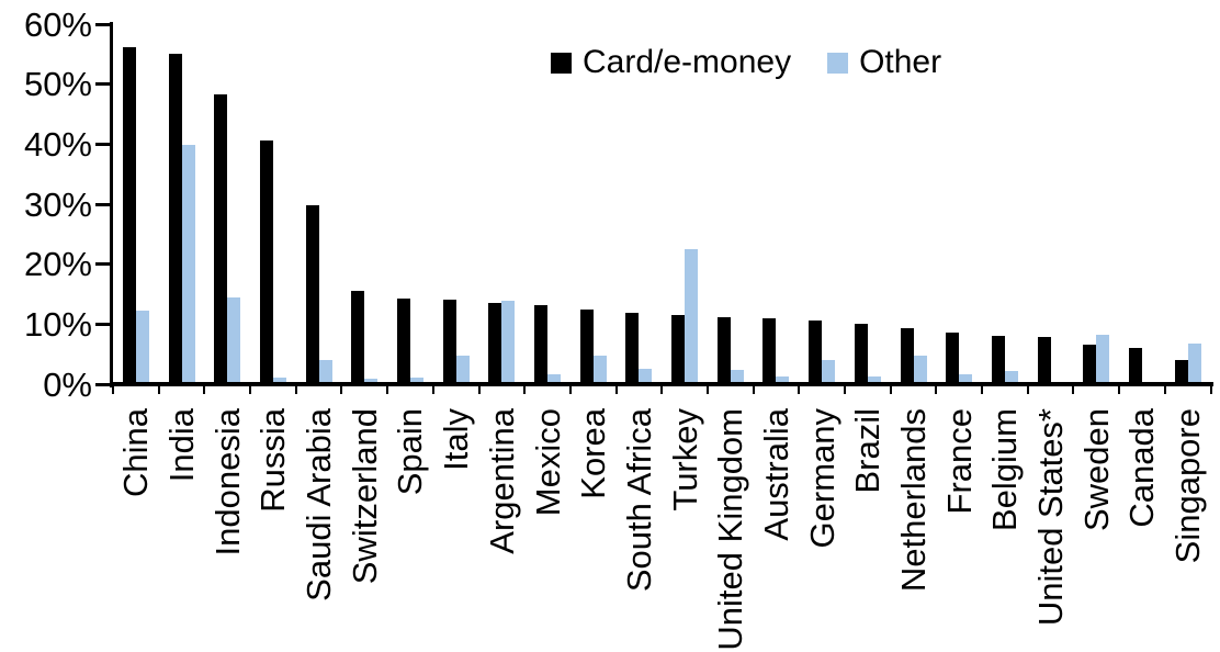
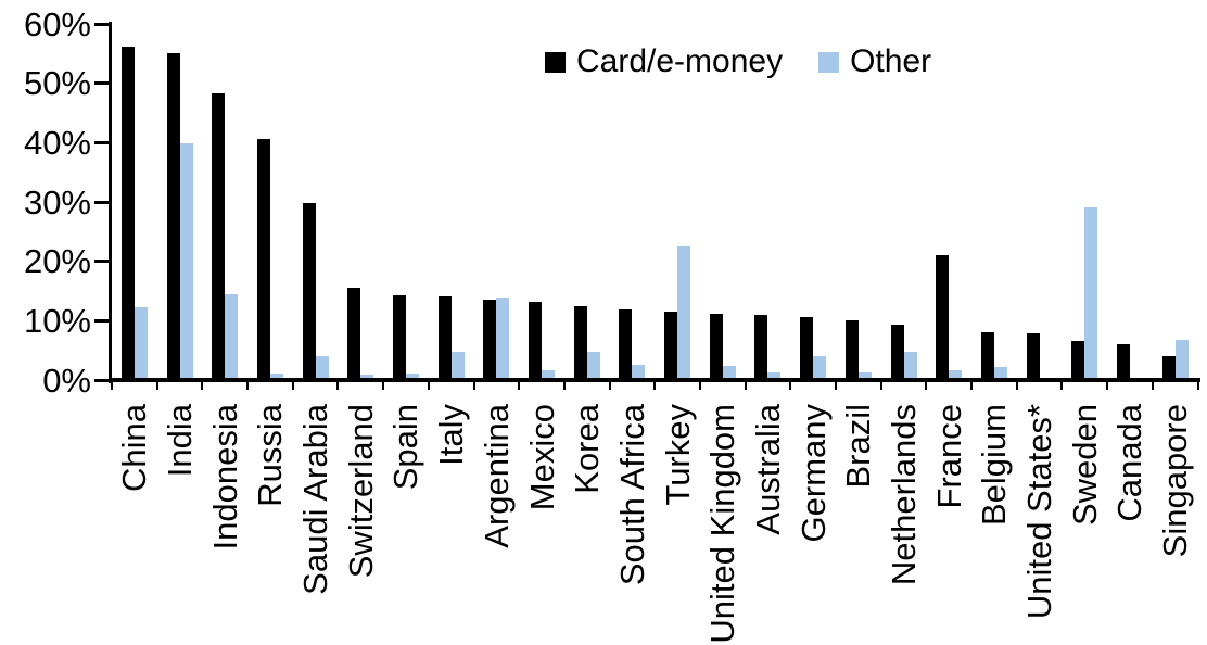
Card/e-money/France: 9% -> 21%
Other/Sweden: 8% -> 29%
